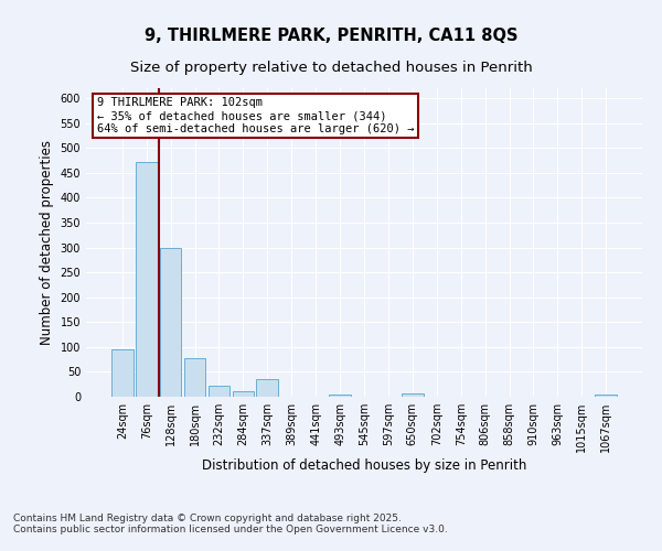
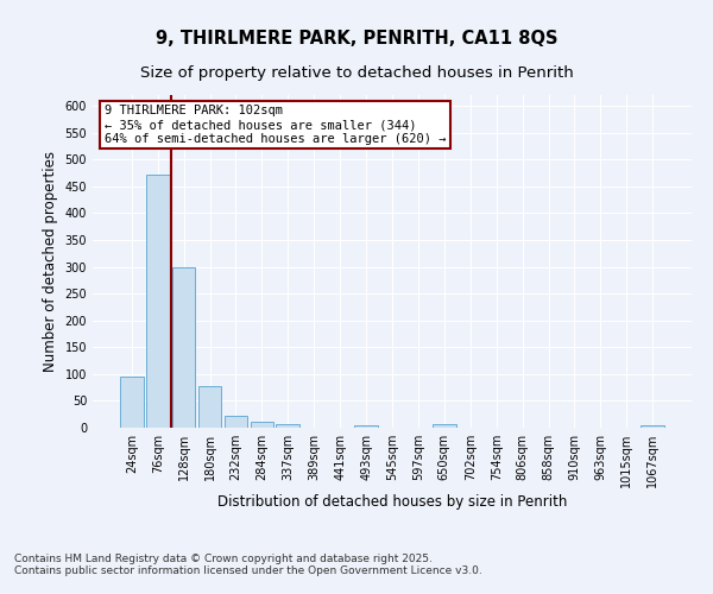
337sqm: 35 -> 7
